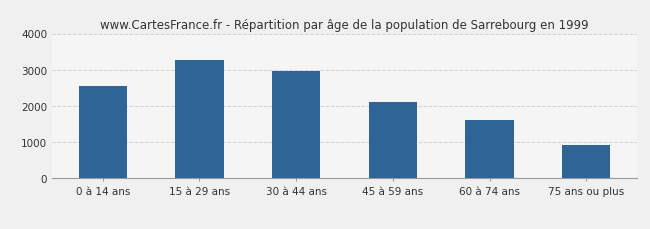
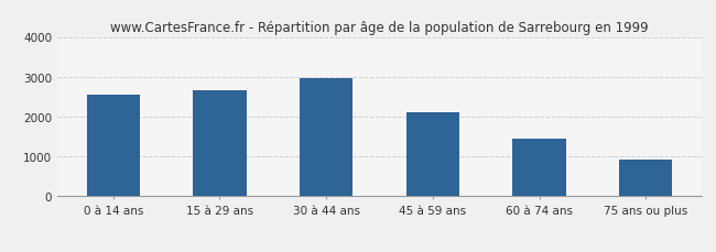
15 à 29 ans: 3270 -> 2650
60 à 74 ans: 1600 -> 1450
